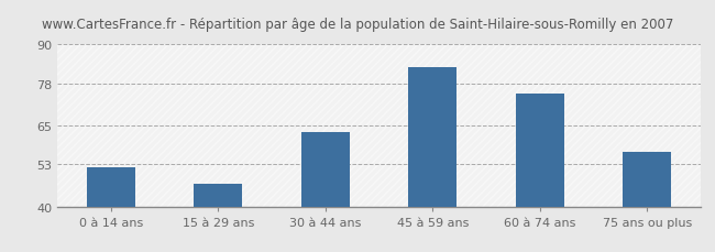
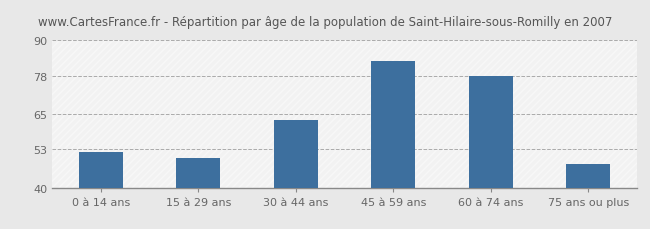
15 à 29 ans: 47 -> 50
60 à 74 ans: 75 -> 78
75 ans ou plus: 57 -> 48
